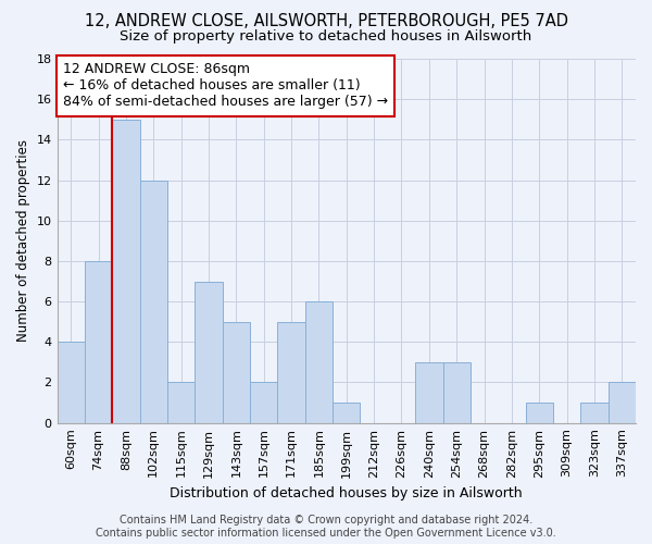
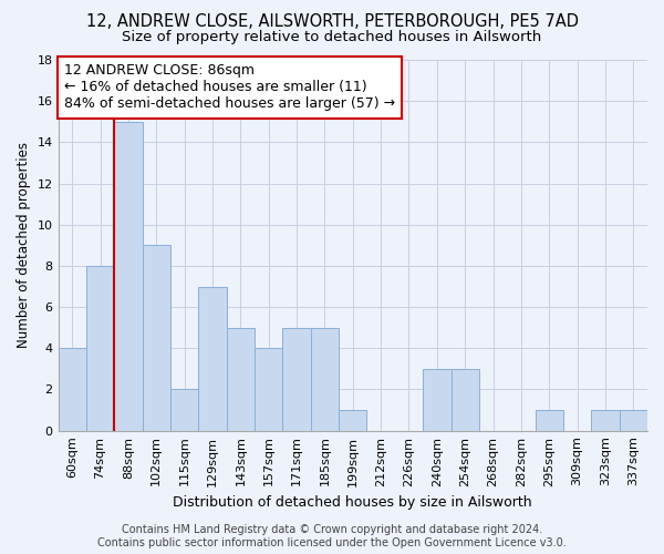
102sqm: 12 -> 9
157sqm: 2 -> 4
185sqm: 6 -> 5
337sqm: 2 -> 1
